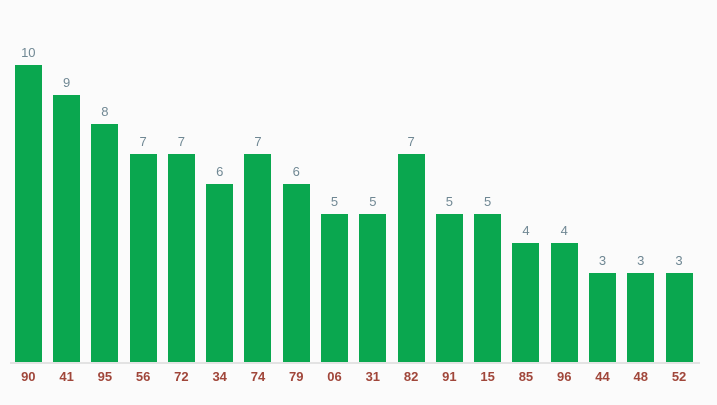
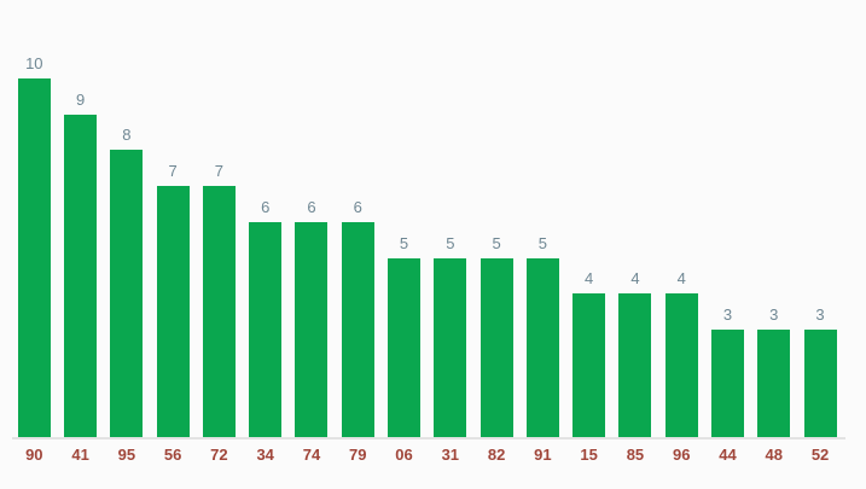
74: 7 -> 6
82: 7 -> 5
15: 5 -> 4
